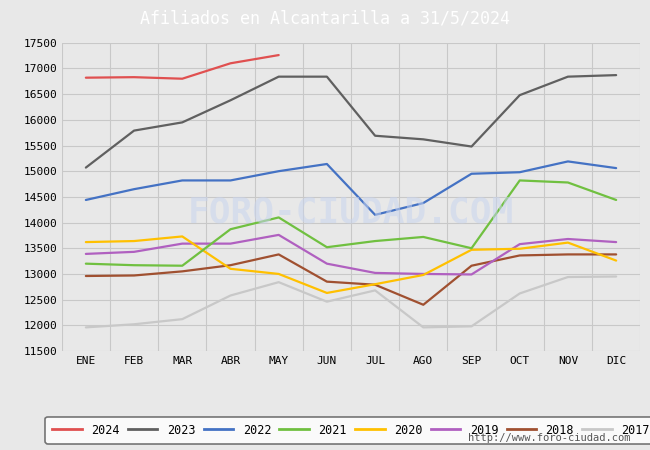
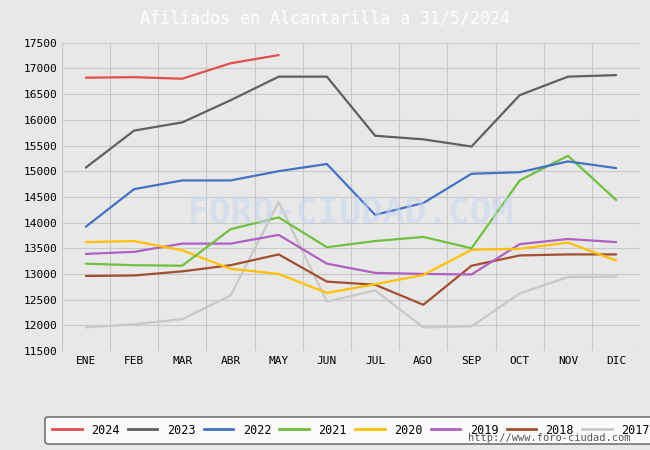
2022/ENE: 14440 -> 13920
2020/MAR: 13730 -> 13460
2017/MAY: 12840 -> 14400
2021/NOV: 14780 -> 15300
